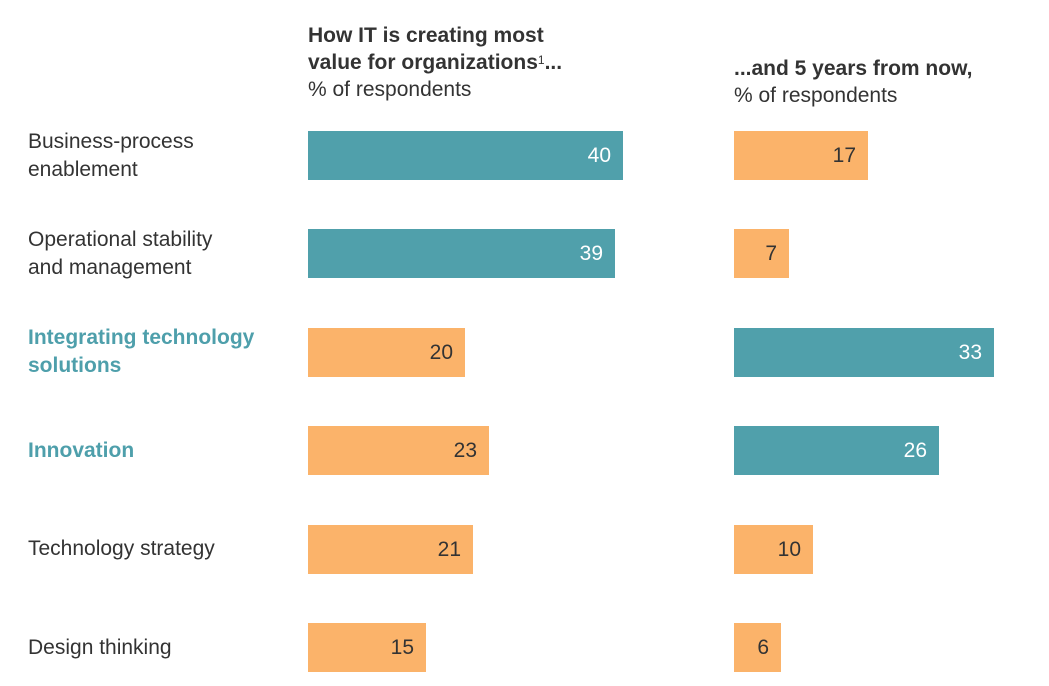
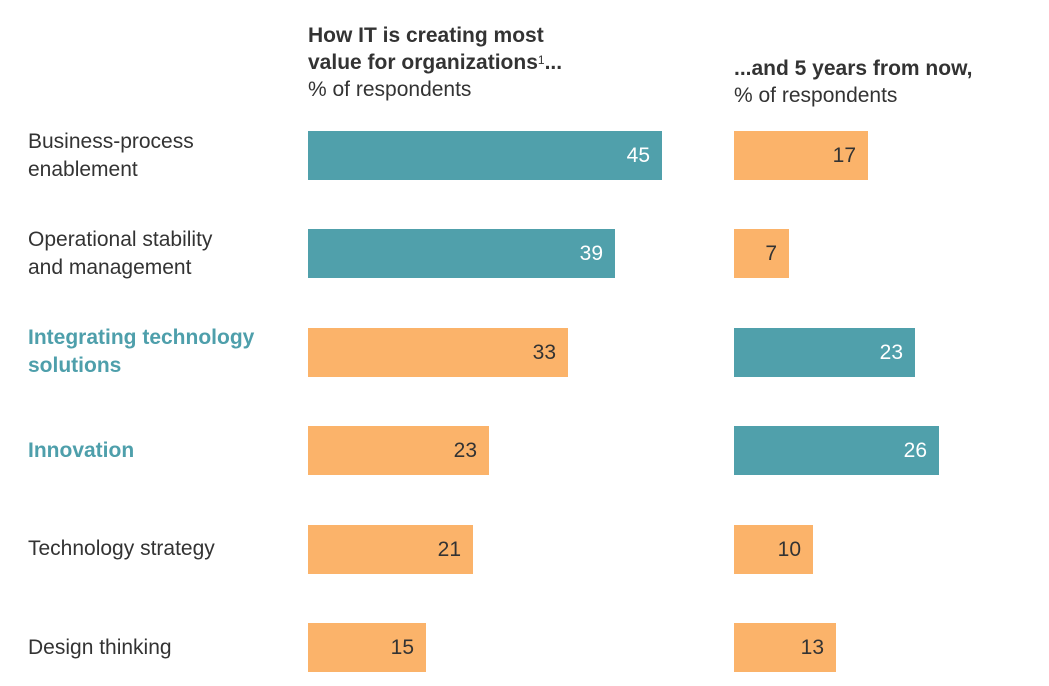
How IT is creating most value for organizations/Business-process enablement: 40 -> 45
How IT is creating most value for organizations/Integrating technology solutions: 20 -> 33
...and 5 years from now,/Integrating technology solutions: 33 -> 23
...and 5 years from now,/Design thinking: 6 -> 13
